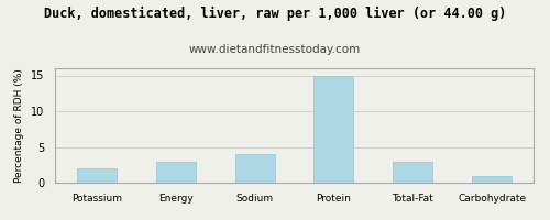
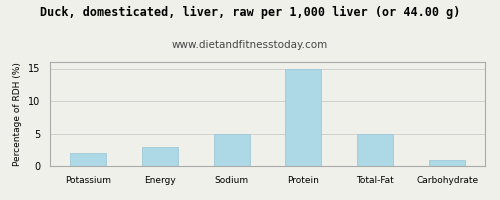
Sodium: 4 -> 5
Total-Fat: 3 -> 5
